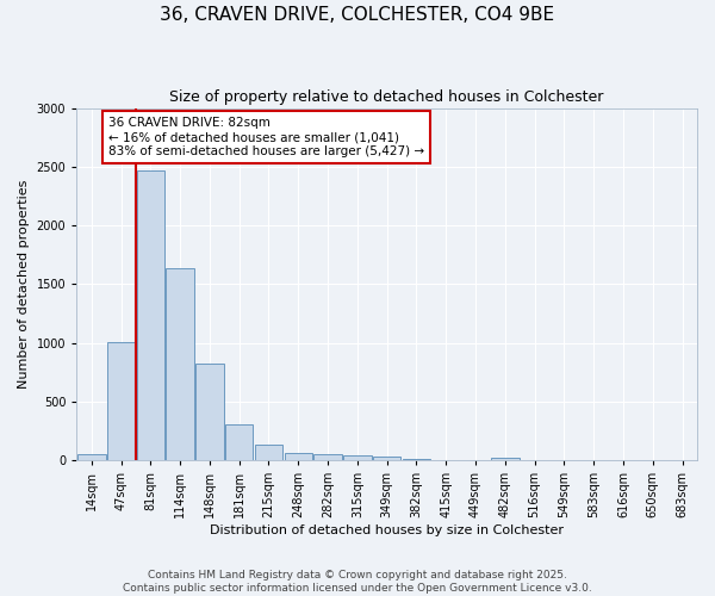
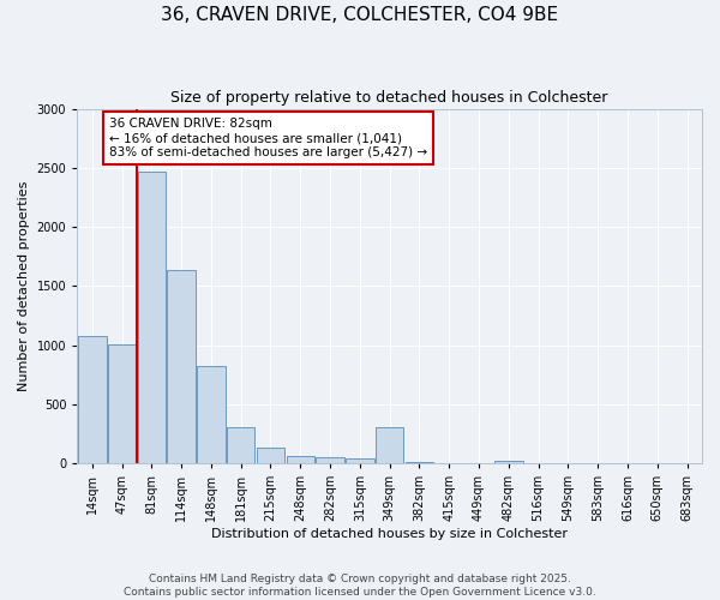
14sqm: 60 -> 1080
349sqm: 30 -> 300
